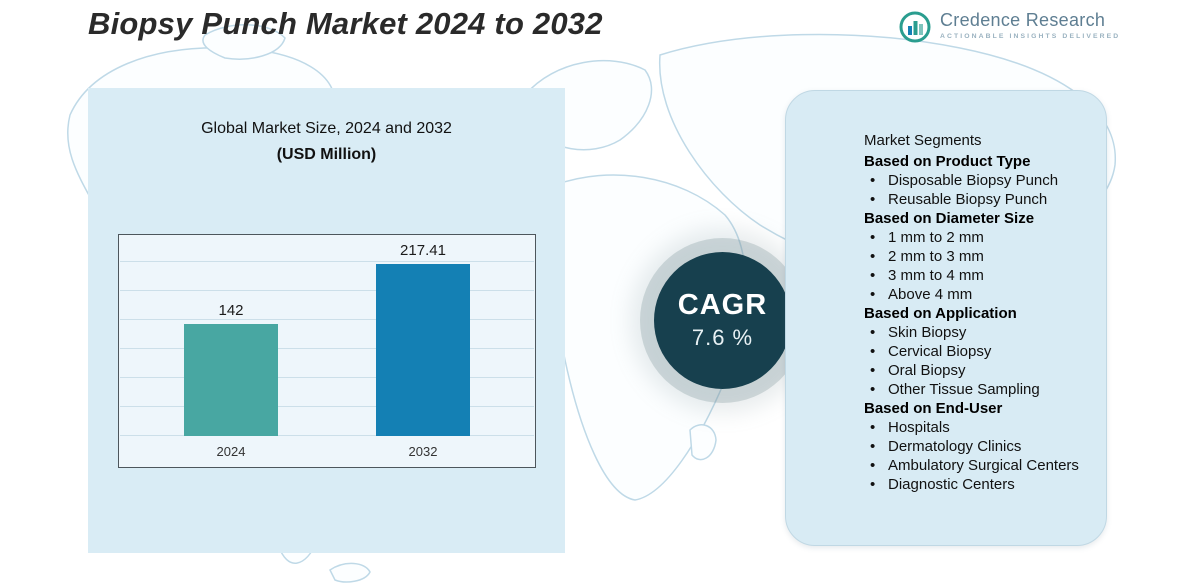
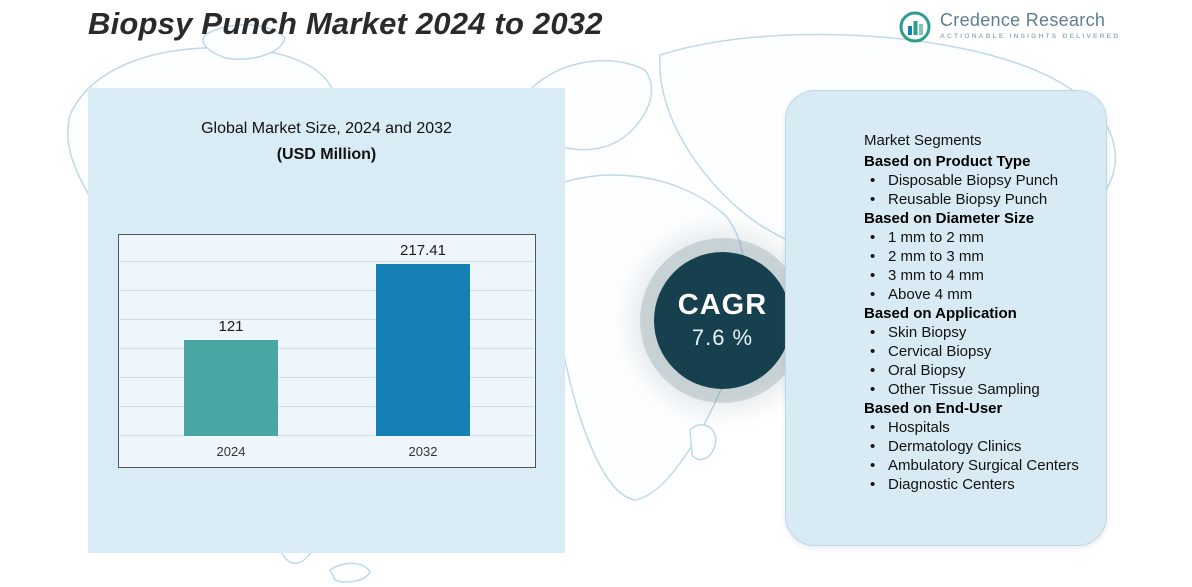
2024: 142 -> 121
